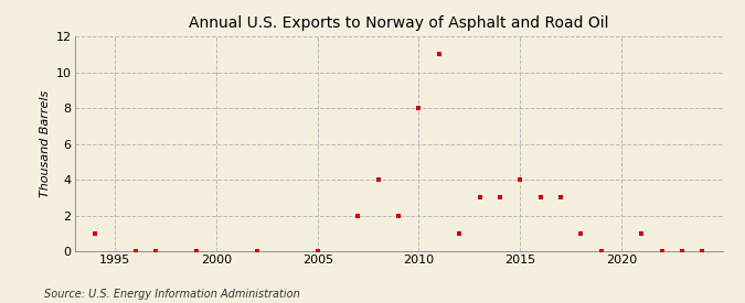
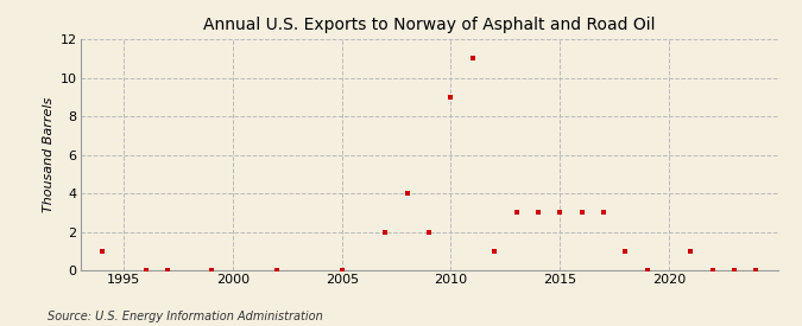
2010: 8 -> 9
2015: 4 -> 3
